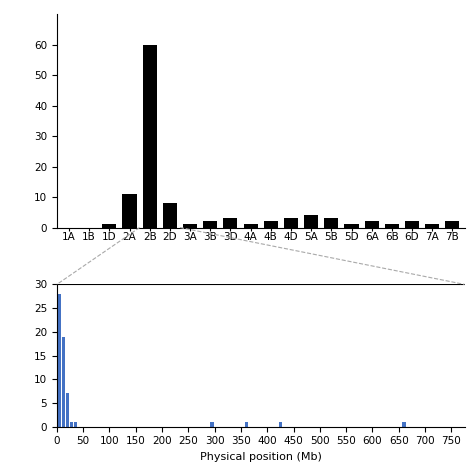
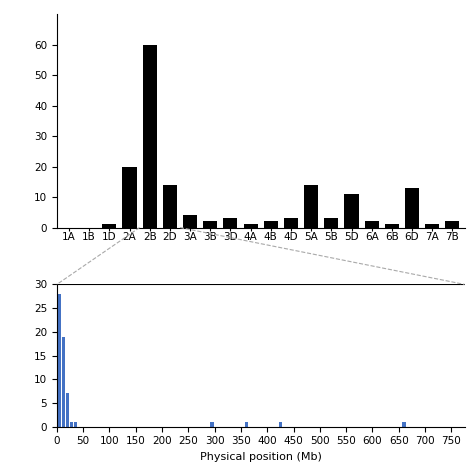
2A: 11 -> 20
2D: 8 -> 14
3A: 1 -> 4
5A: 4 -> 14
5D: 1 -> 11
6D: 2 -> 13
